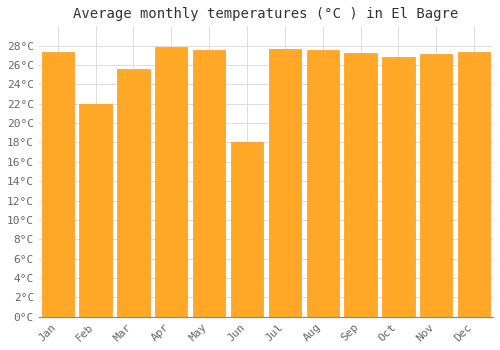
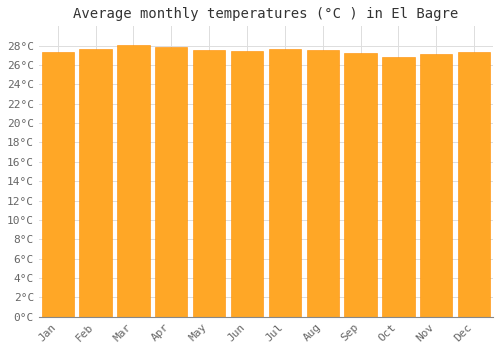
Feb: 22.0°C -> 27.7°C
Mar: 25.6°C -> 28.1°C
Jun: 18.0°C -> 27.4°C
